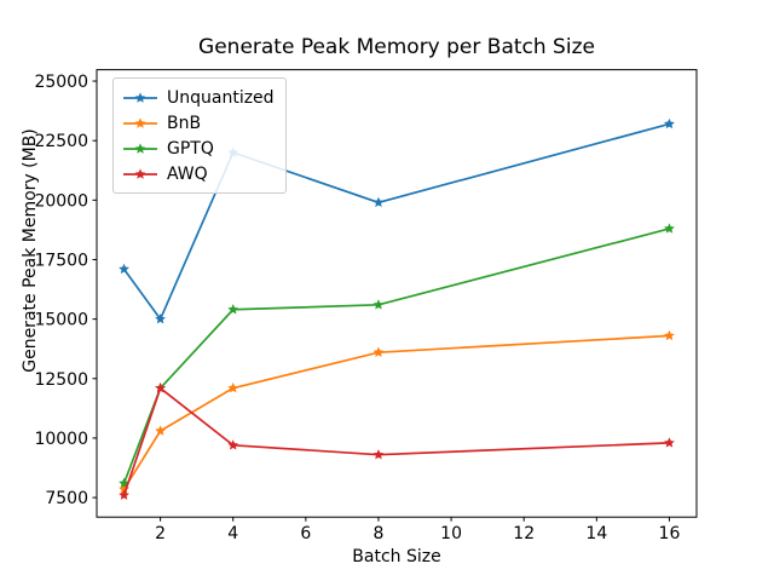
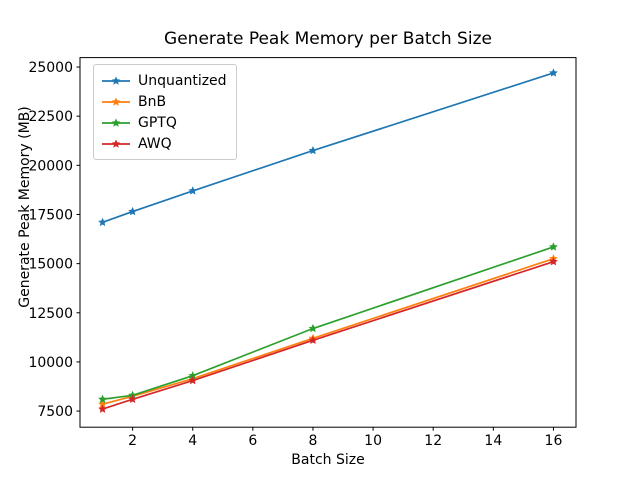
Unquantized/2: 15000 -> 17600
BnB/2: 10300 -> 8200
GPTQ/2: 12100 -> 8300
AWQ/2: 12100 -> 8100
Unquantized/4: 22000 -> 18700
BnB/4: 12100 -> 9200
GPTQ/4: 15400 -> 9300
AWQ/4: 9700 -> 9000
Unquantized/8: 19900 -> 20800
BnB/8: 13600 -> 11200
GPTQ/8: 15600 -> 11700
AWQ/8: 9300 -> 11100
Unquantized/16: 23200 -> 24700
BnB/16: 14300 -> 15200
GPTQ/16: 18800 -> 15800
AWQ/16: 9800 -> 15100
